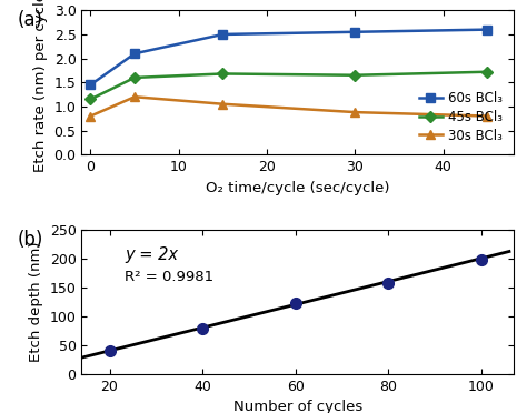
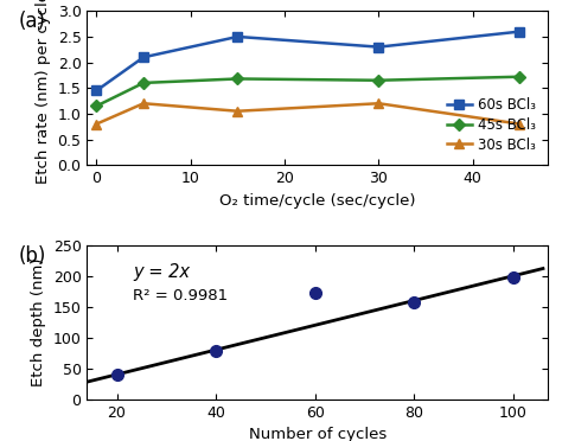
60s BCl₃/30: 2.55 -> 2.30
30s BCl₃/30: 0.88 -> 1.20
60: 122 -> 172
